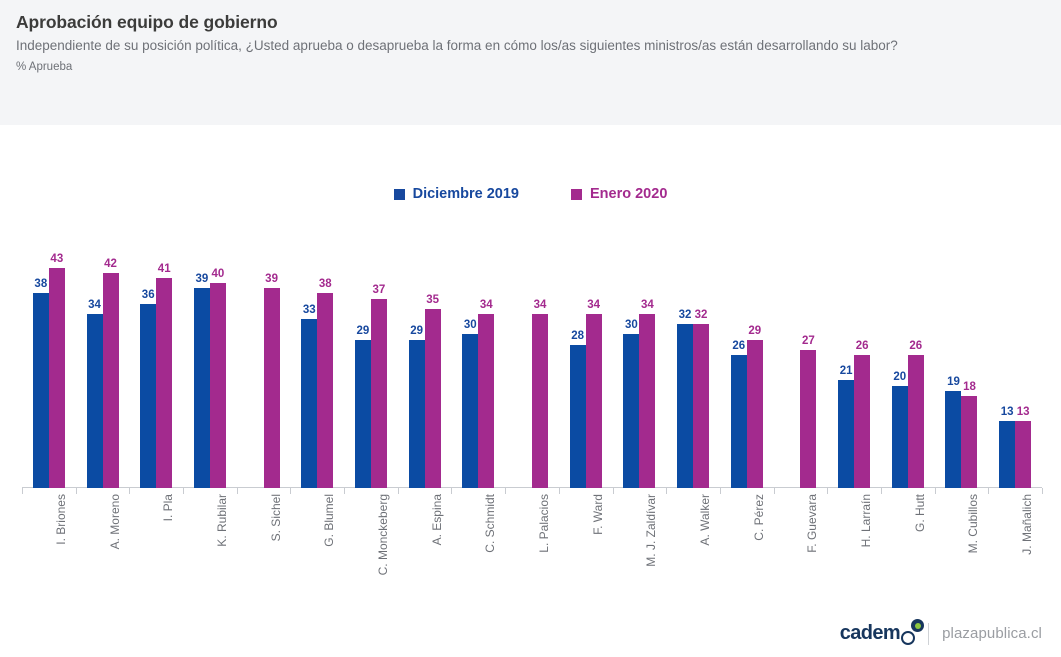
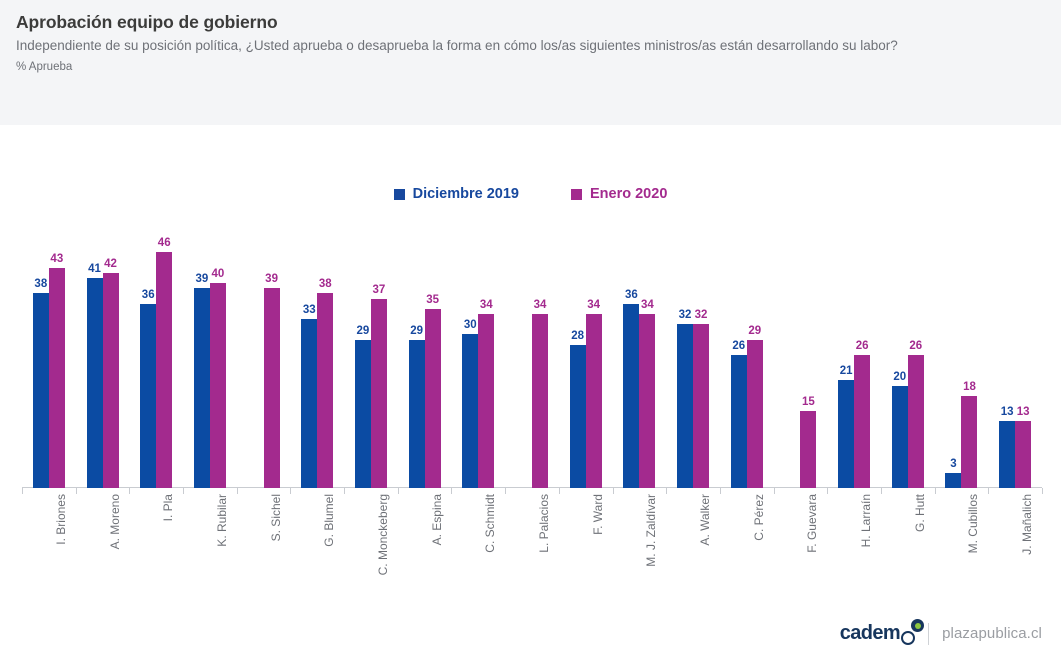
Diciembre 2019/A. Moreno: 34 -> 41
Enero 2020/I. Pla: 41 -> 46
Diciembre 2019/M. J. Zaldívar: 30 -> 36
Enero 2020/F. Guevara: 27 -> 15
Diciembre 2019/M. Cubillos: 19 -> 3
